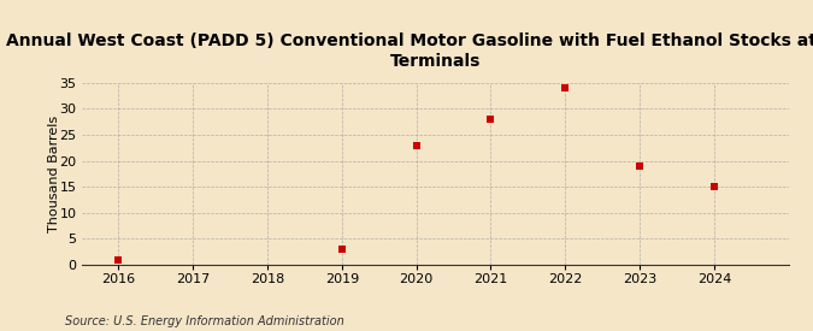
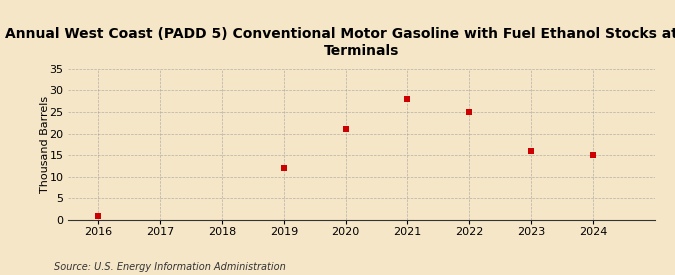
2019: 3 -> 12
2020: 23 -> 21
2022: 34 -> 25
2023: 19 -> 16
